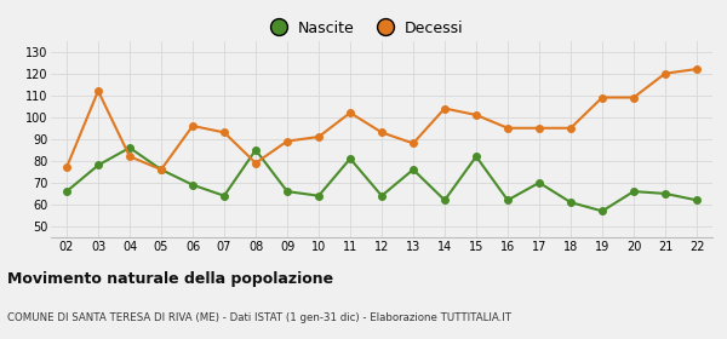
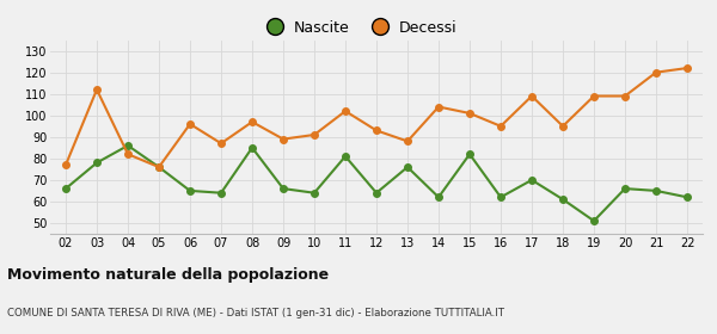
Nascite/06: 69 -> 65
Decessi/07: 93 -> 87
Decessi/08: 79 -> 97
Decessi/17: 95 -> 109
Nascite/19: 57 -> 51
